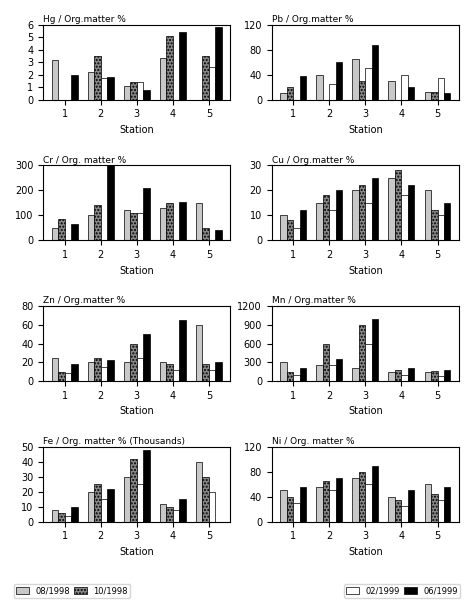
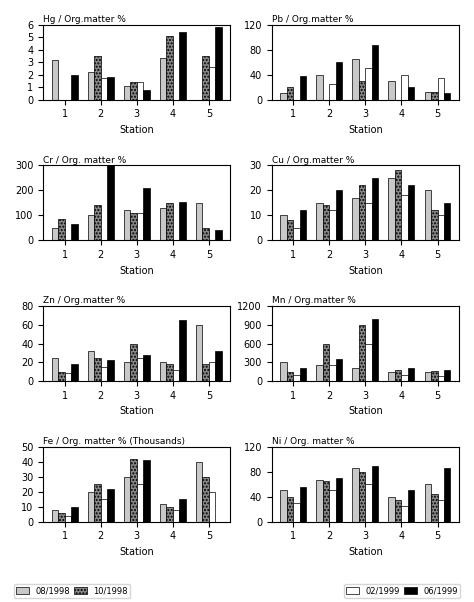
Cu / Org.matter %/10/1998/2: 18 -> 14
Cu / Org.matter %/08/1998/3: 20 -> 17
Zn / Org.matter %/08/1998/2: 20 -> 32
Zn / Org.matter %/06/1999/3: 50 -> 28
Zn / Org.matter %/02/1999/5: 12 -> 20
Zn / Org.matter %/06/1999/5: 20 -> 32
Fe / Org. matter % (Thousands)/06/1999/3: 48 -> 41
Ni / Org. matter %/08/1998/2: 55 -> 66
Ni / Org. matter %/08/1998/3: 70 -> 86
Ni / Org. matter %/06/1999/5: 55 -> 86
